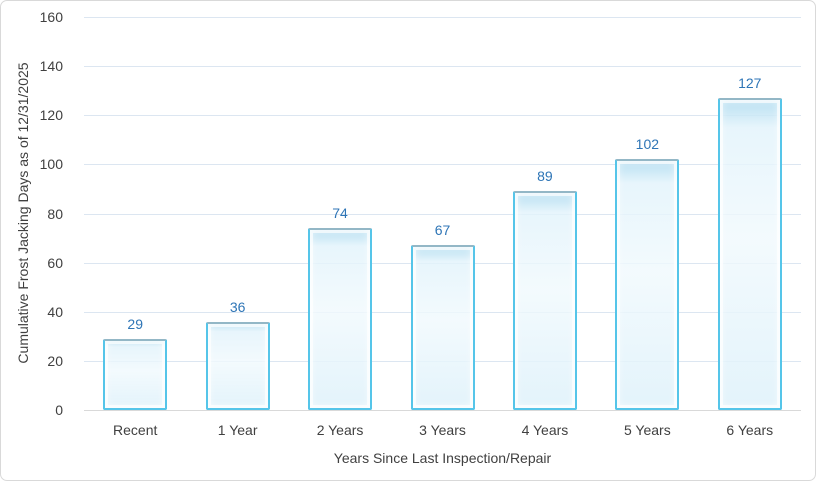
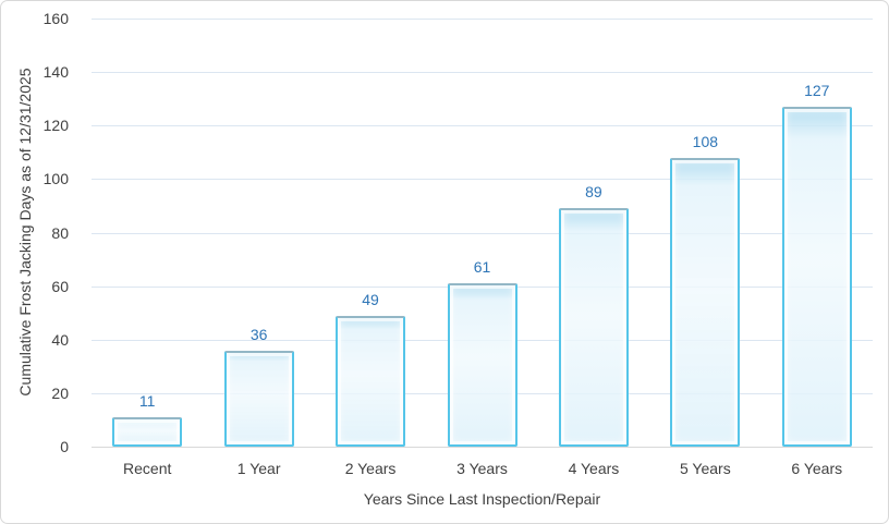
Recent: 29 -> 11
2 Years: 74 -> 49
3 Years: 67 -> 61
5 Years: 102 -> 108
